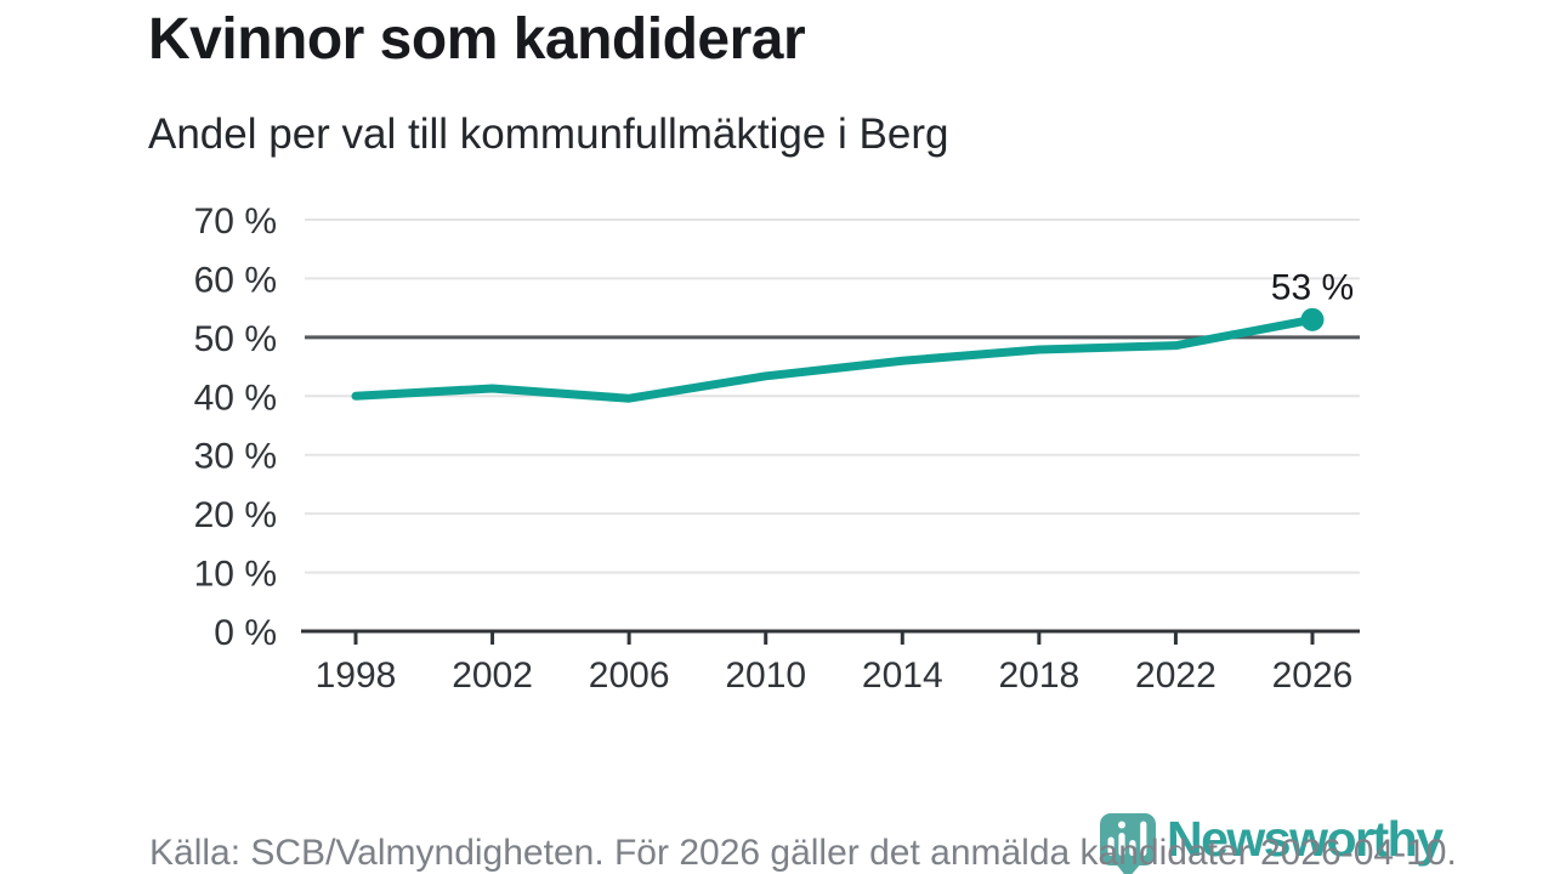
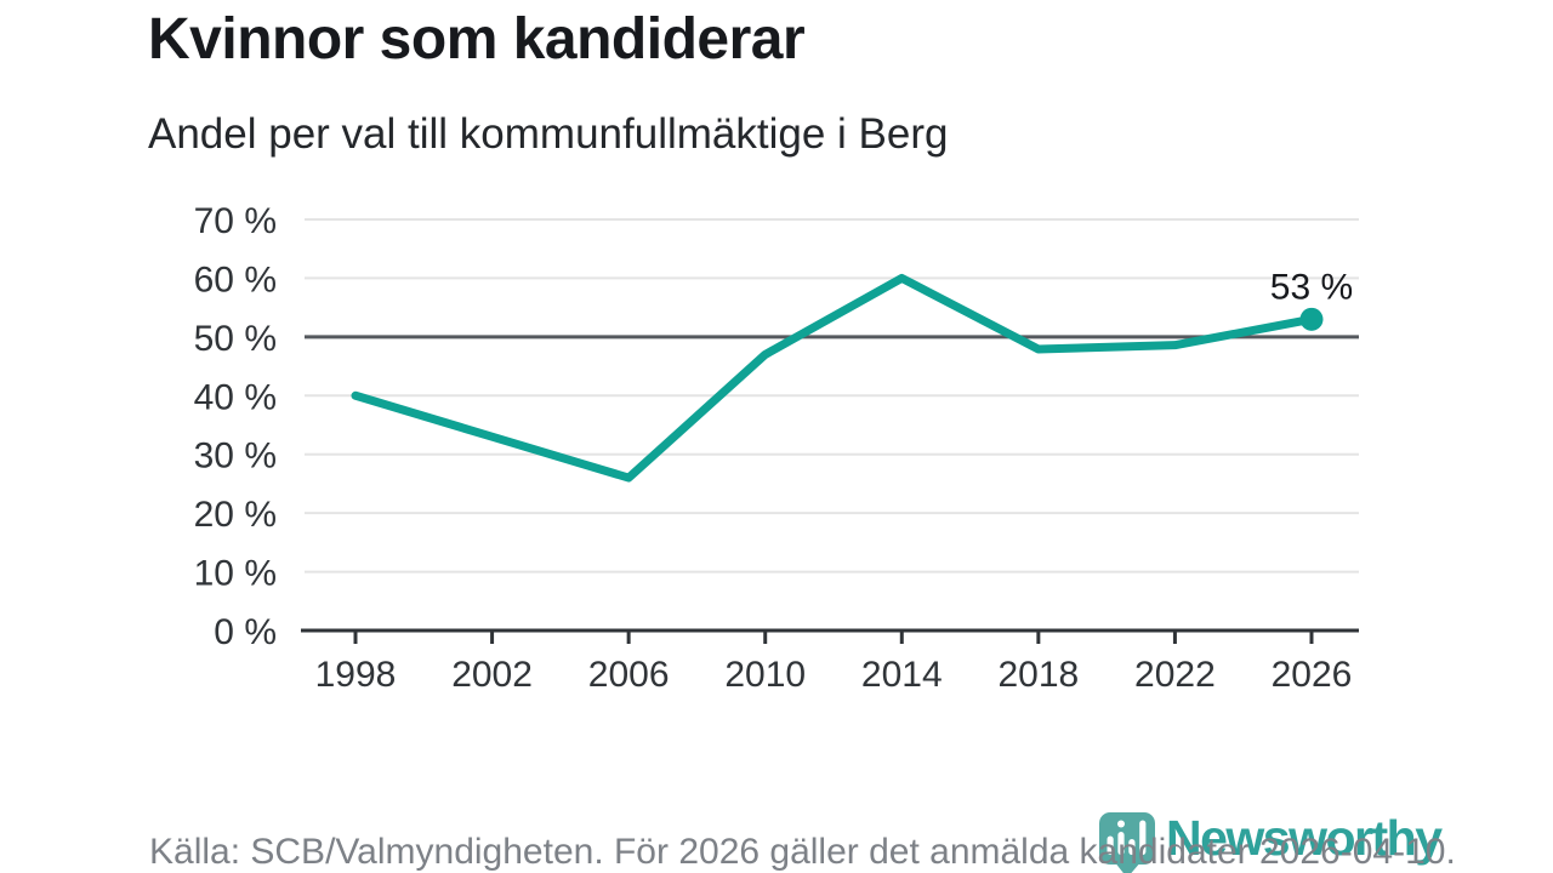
2002: 41% -> 33%
2006: 40% -> 26%
2010: 43% -> 47%
2014: 46% -> 60%
